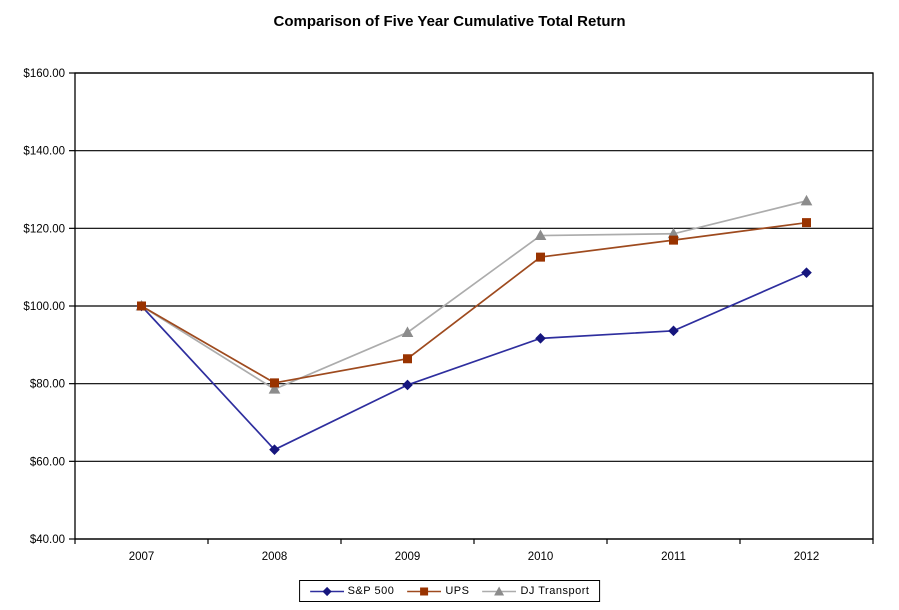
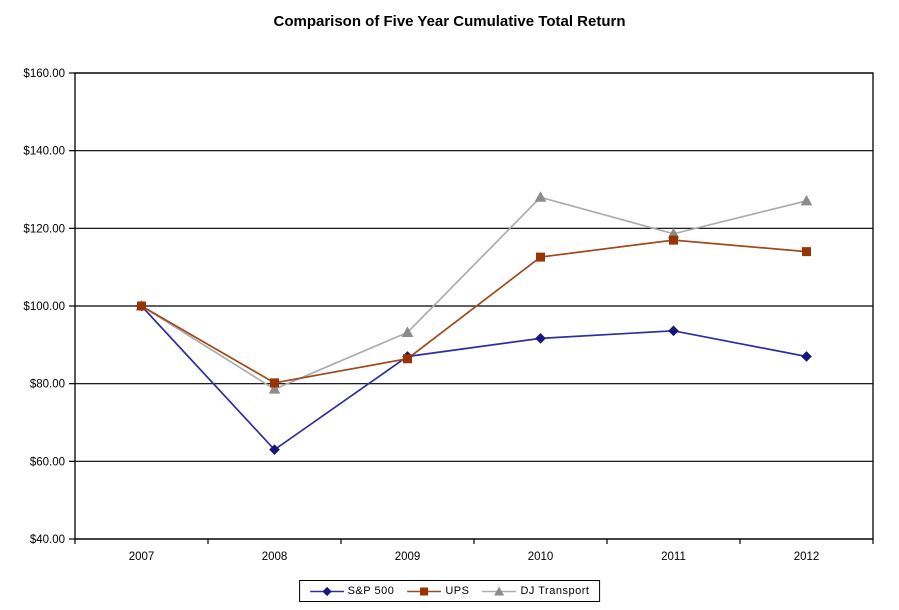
S&P 500/2009: $80 -> $87
DJ Transport/2010: $118 -> $128
S&P 500/2012: $109 -> $87
UPS/2012: $121 -> $114
